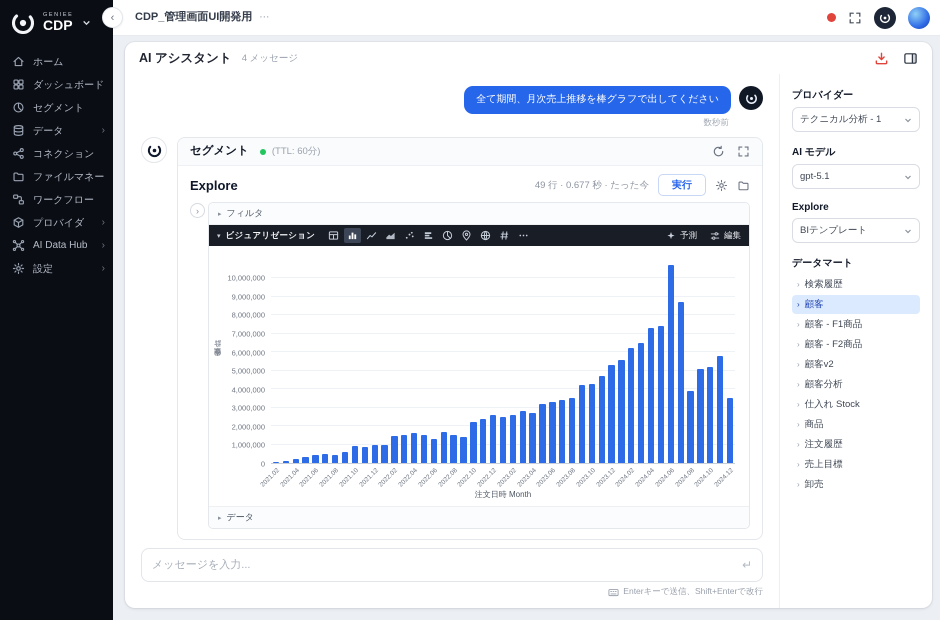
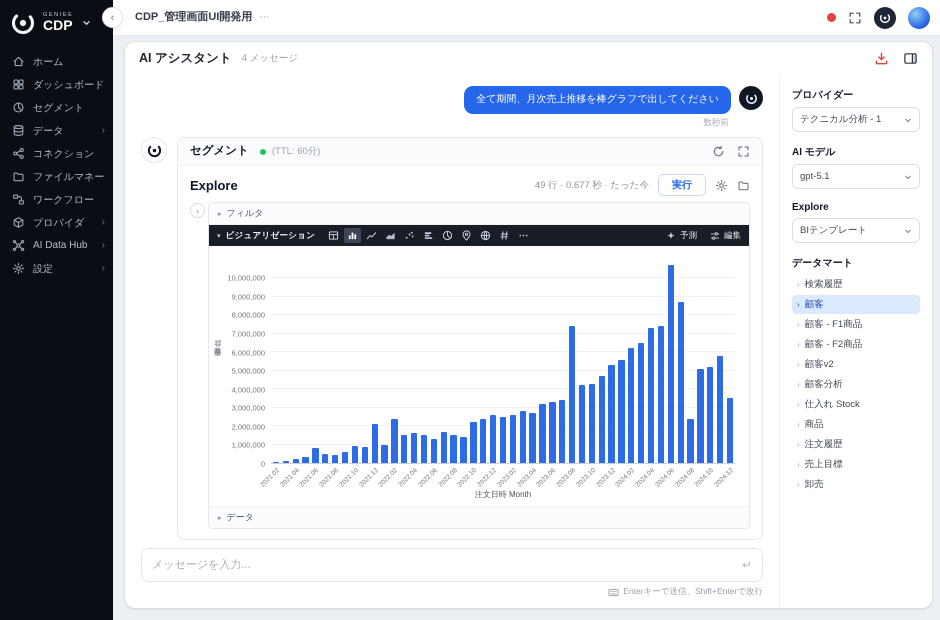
2021.06: 400000 -> 800000
2021.12: 1000000 -> 2100000
2022.02: 1400000 -> 2400000
2023.08: 3500000 -> 7400000
2024.08: 3900000 -> 2400000
